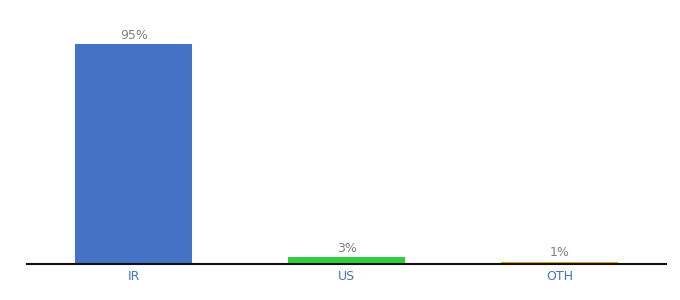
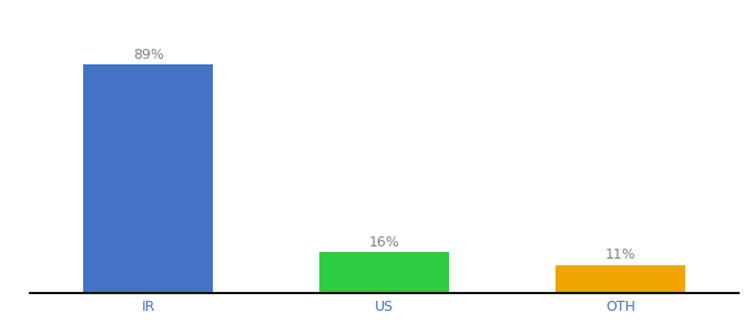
IR: 95% -> 89%
US: 3% -> 16%
OTH: 1% -> 11%
